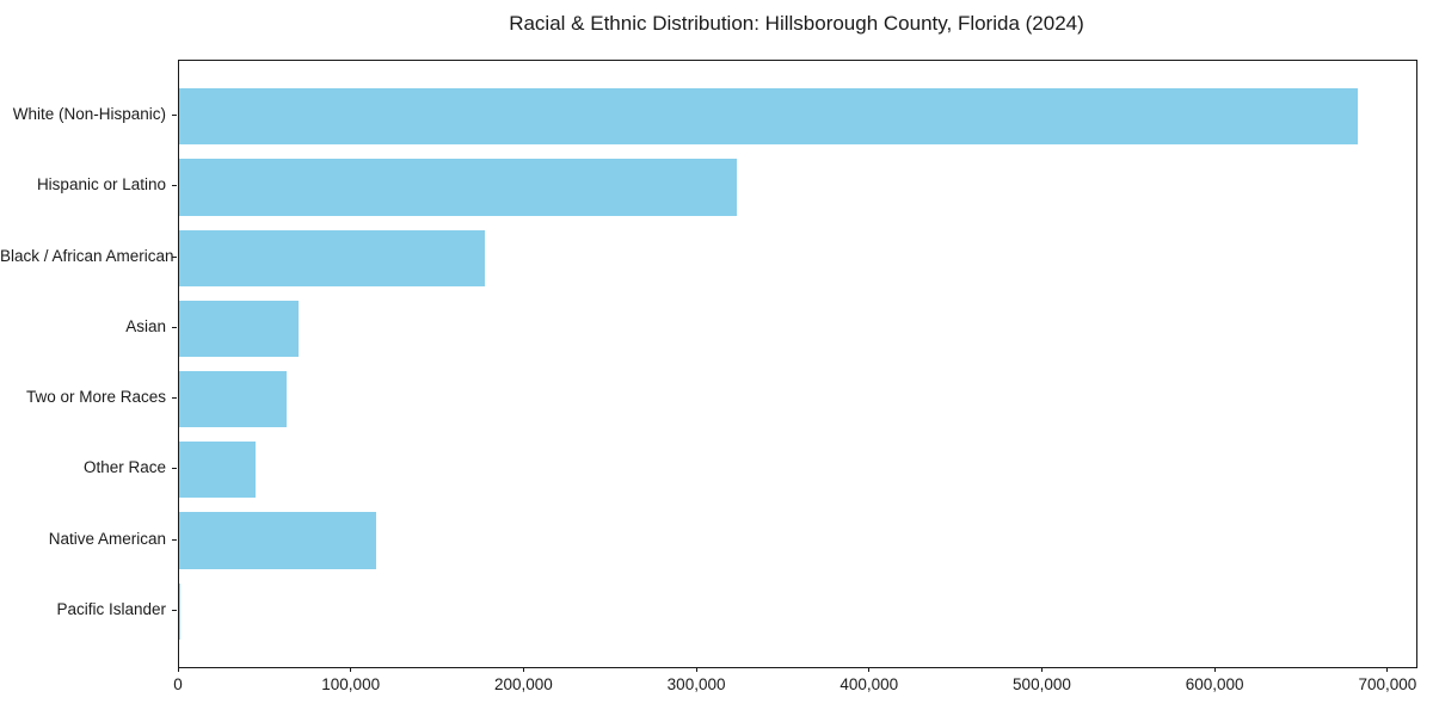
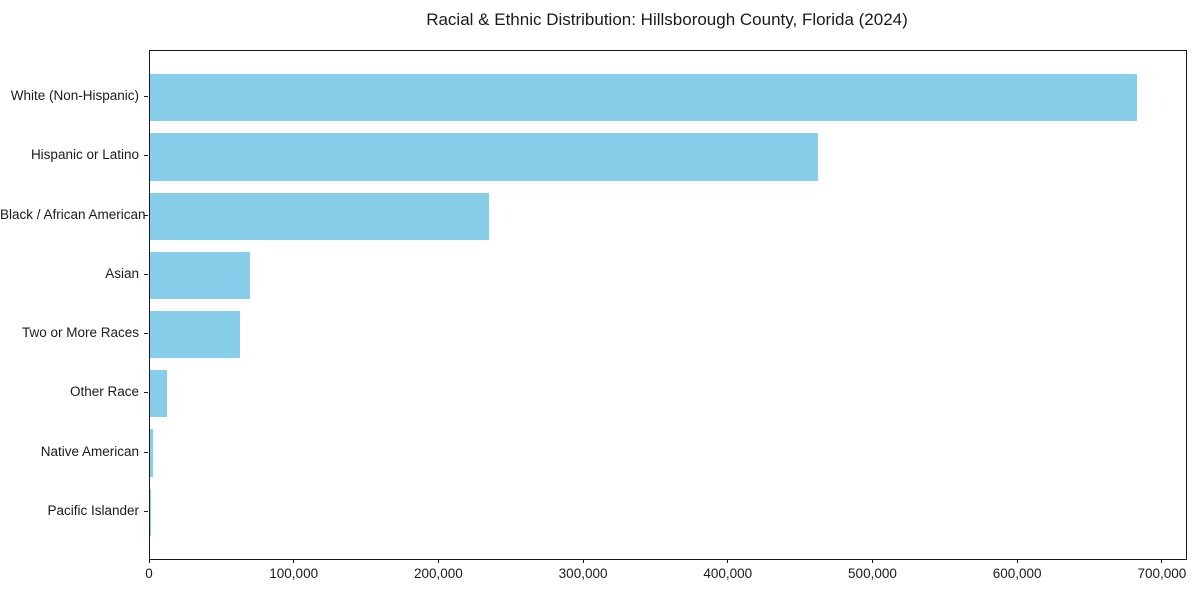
Hispanic or Latino: 323000 -> 462000
Black / African American: 177000 -> 234000
Other Race: 44000 -> 12000
Native American: 114000 -> 2000
